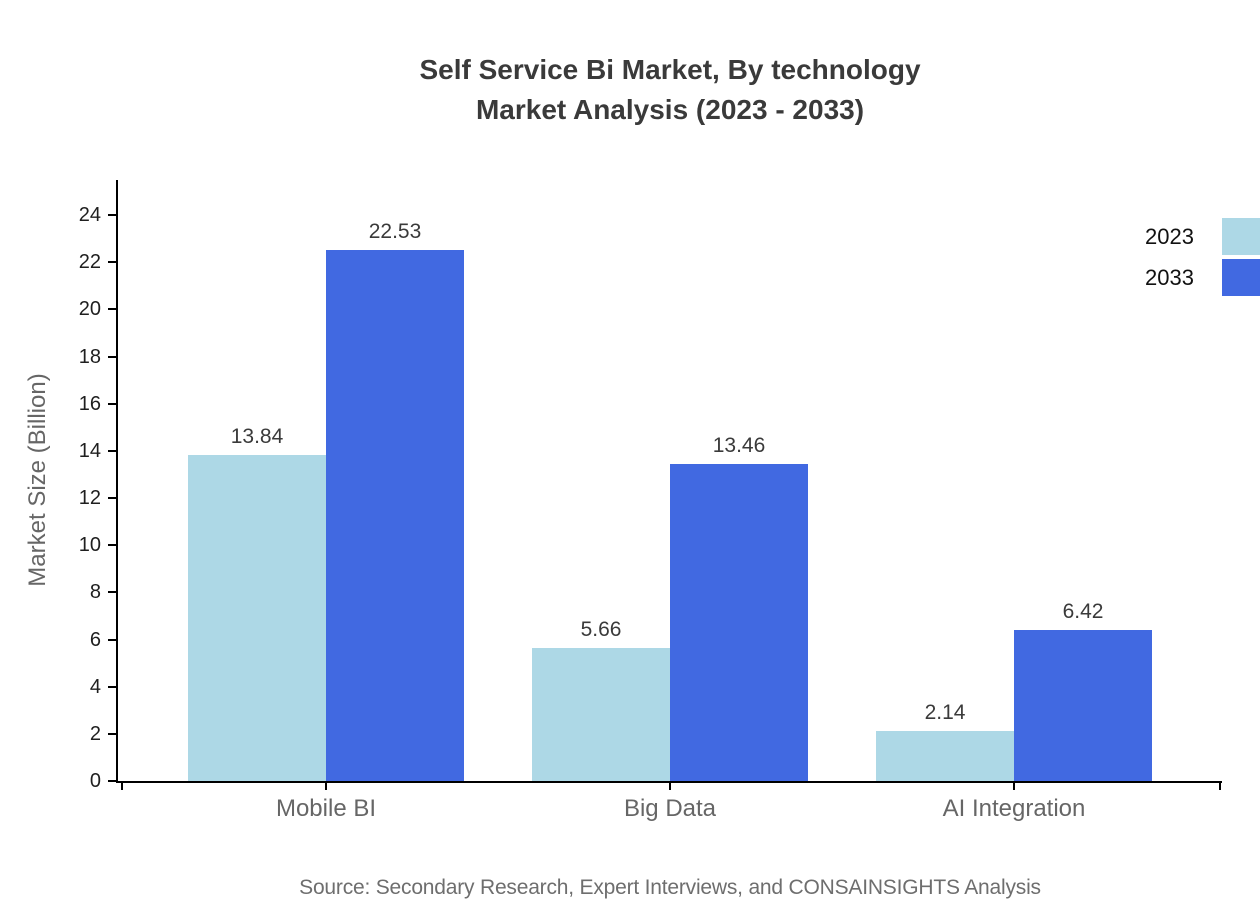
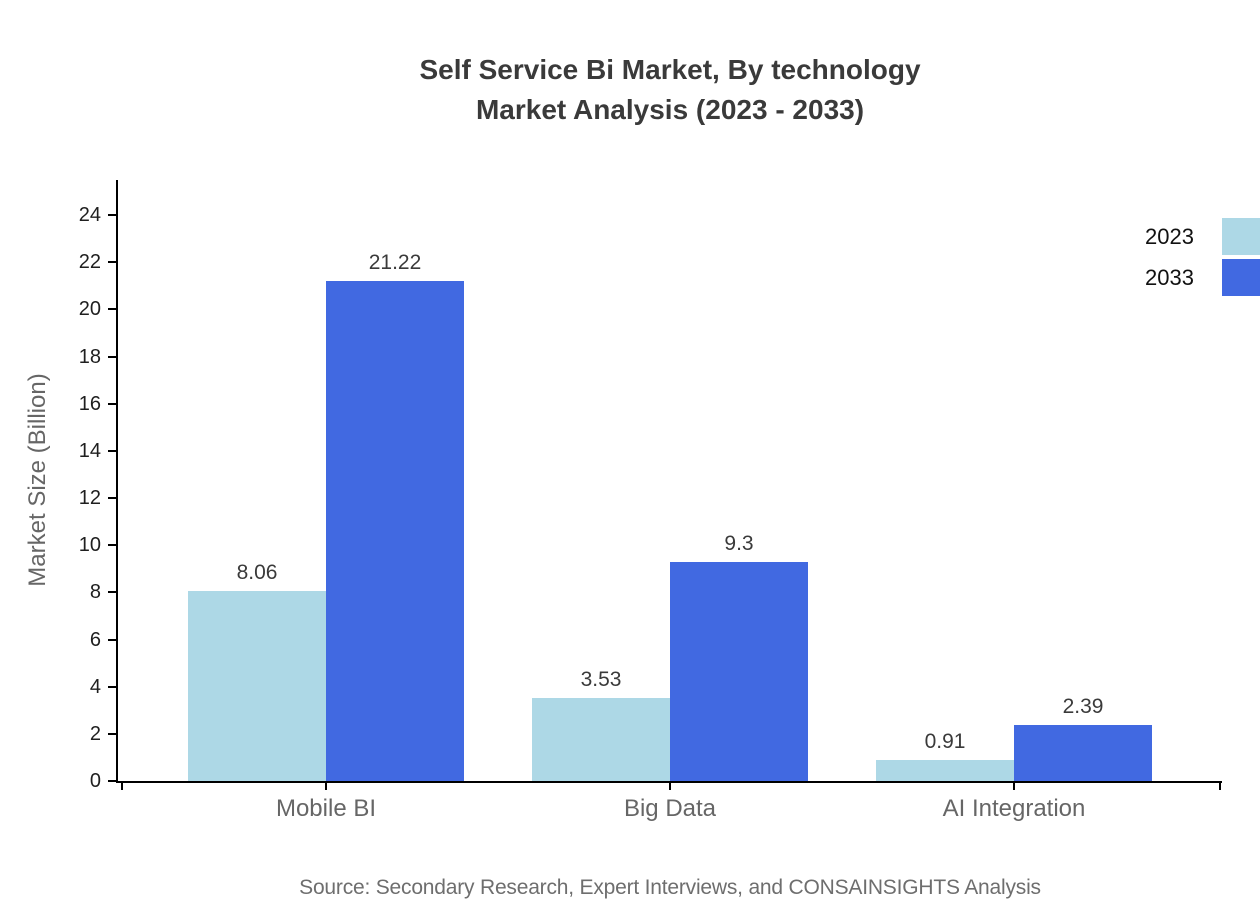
2023/Mobile BI: 13.84 -> 8.06
2033/Mobile BI: 22.53 -> 21.22
2023/Big Data: 5.66 -> 3.53
2033/Big Data: 13.46 -> 9.3
2023/AI Integration: 2.14 -> 0.91
2033/AI Integration: 6.42 -> 2.39
